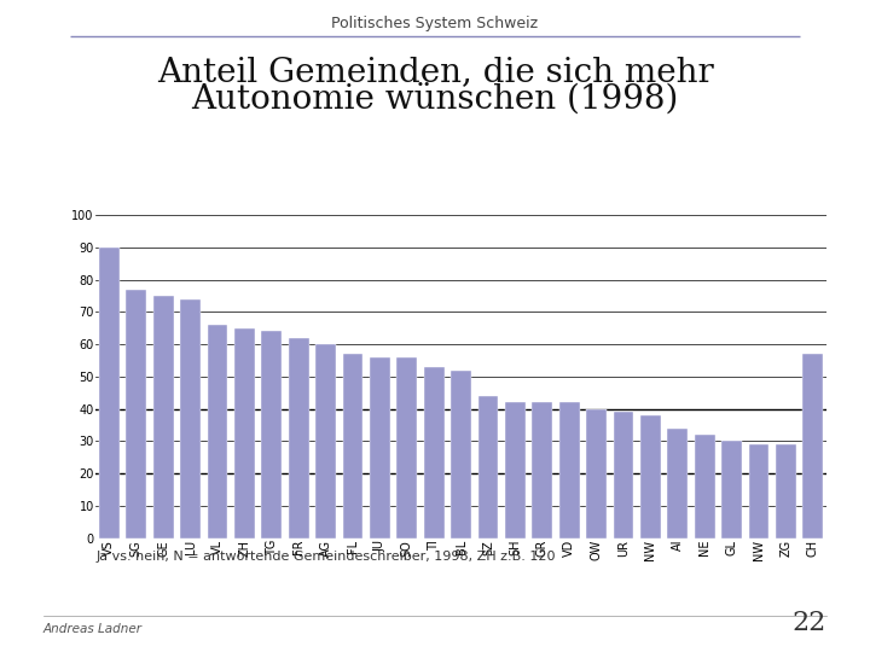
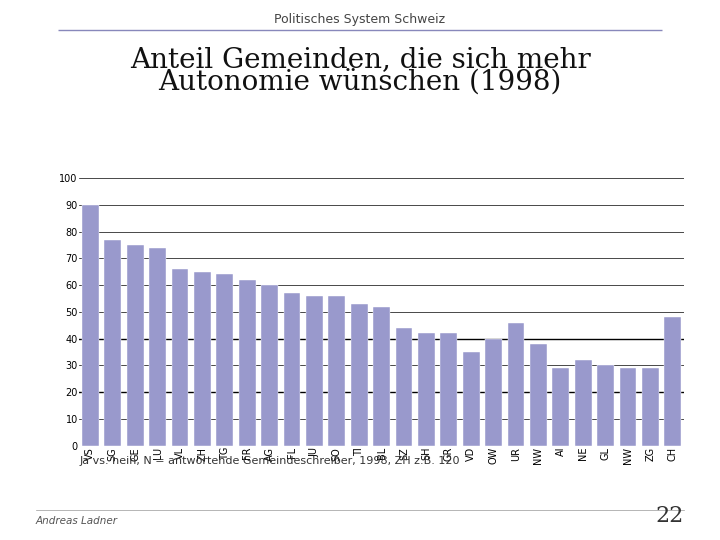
VD: 42 -> 35
UR: 39 -> 46
AI: 34 -> 29
CH: 57 -> 48
